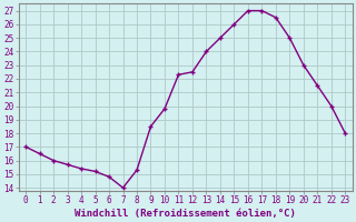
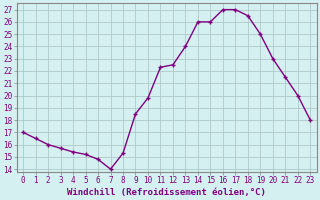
14: 25.0 -> 26.0
